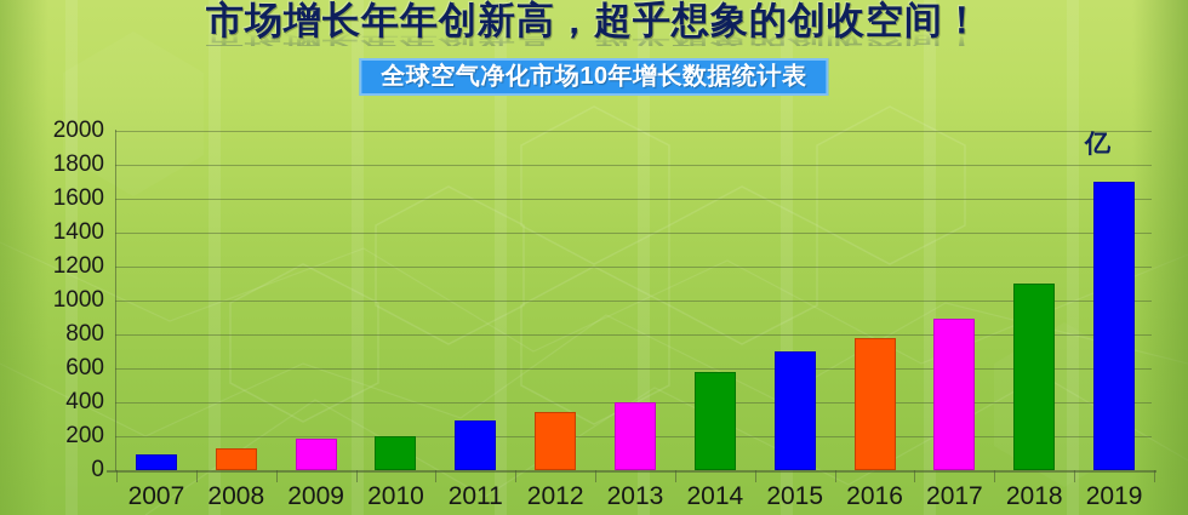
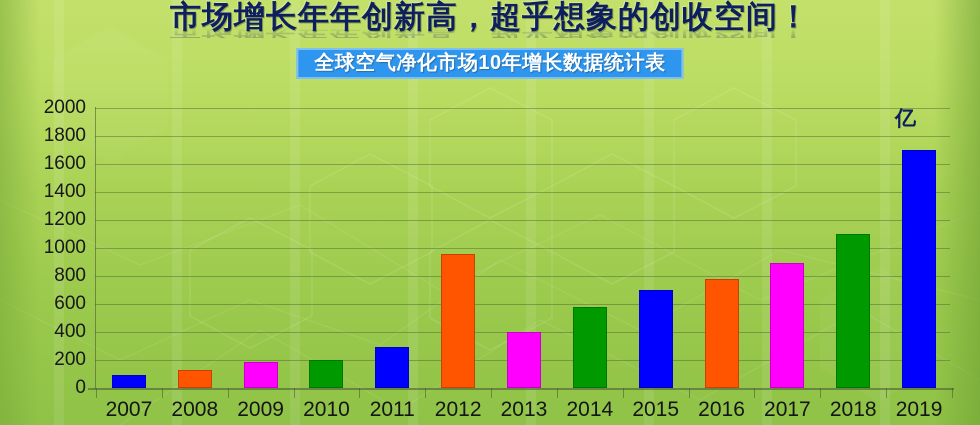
2012: 340 -> 960
